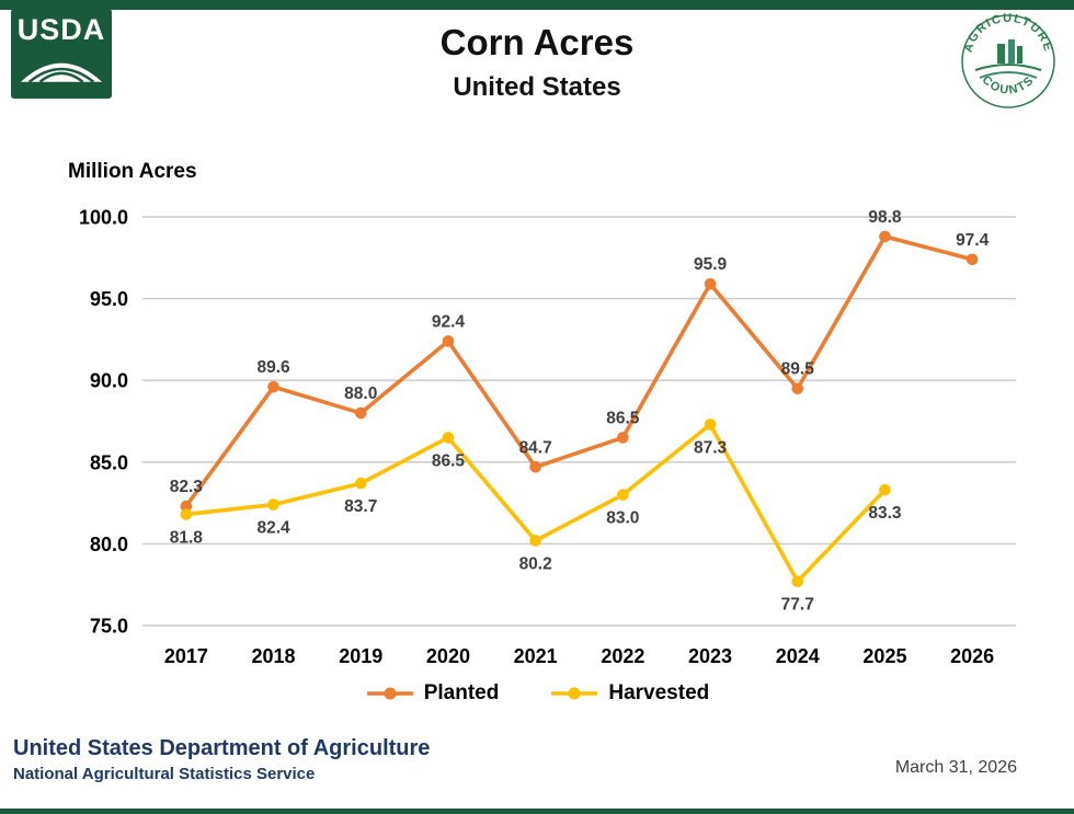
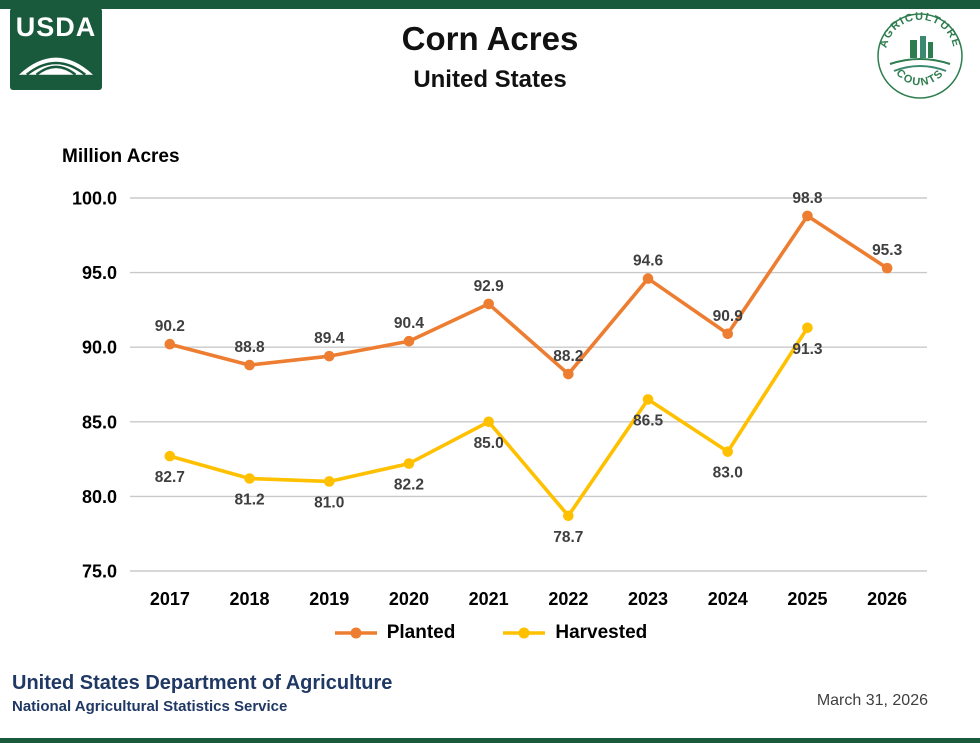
Planted/2017: 82.3 -> 90.2
Harvested/2017: 81.8 -> 82.7
Planted/2018: 89.6 -> 88.8
Harvested/2018: 82.4 -> 81.2
Planted/2019: 88.0 -> 89.4
Harvested/2019: 83.7 -> 81.0
Planted/2020: 92.4 -> 90.4
Harvested/2020: 86.5 -> 82.2
Planted/2021: 84.7 -> 92.9
Harvested/2021: 80.2 -> 85.0
Planted/2022: 86.5 -> 88.2
Harvested/2022: 83.0 -> 78.7
Planted/2023: 95.9 -> 94.6
Harvested/2023: 87.3 -> 86.5
Planted/2024: 89.5 -> 90.9
Harvested/2024: 77.7 -> 83.0
Harvested/2025: 83.3 -> 91.3
Planted/2026: 97.4 -> 95.3
